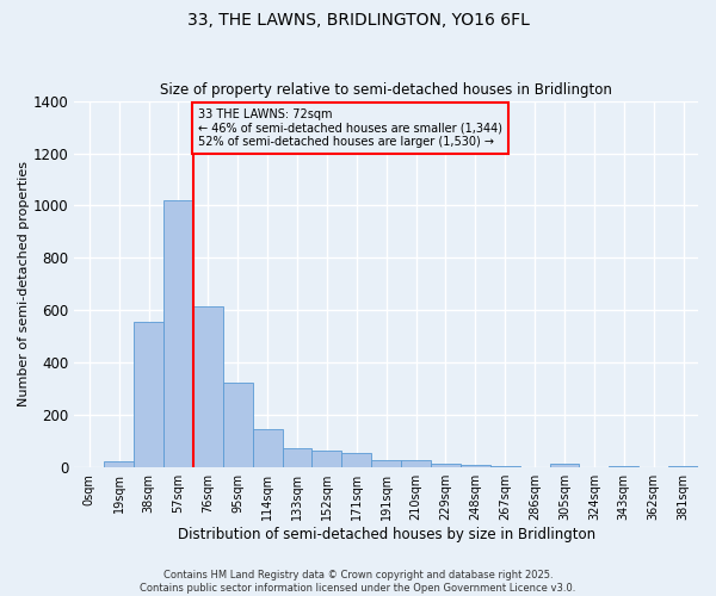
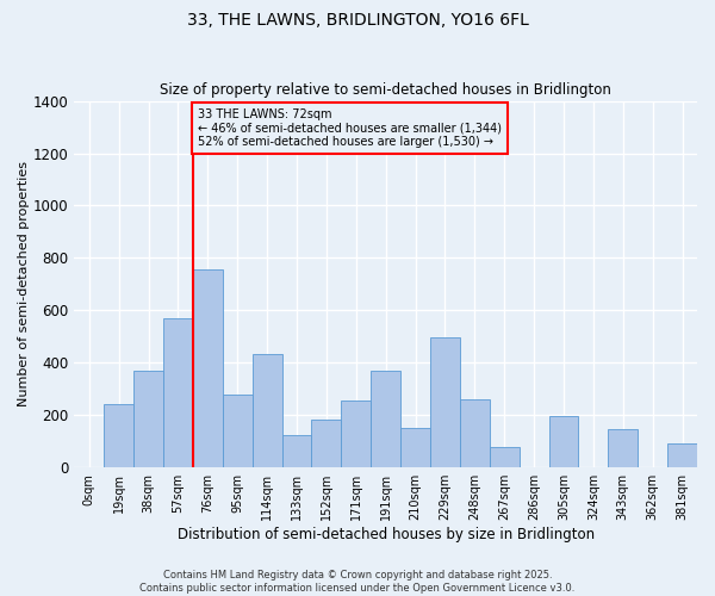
19sqm: 25 -> 240
38sqm: 555 -> 370
57sqm: 1020 -> 570
76sqm: 615 -> 755
95sqm: 325 -> 280
114sqm: 148 -> 435
133sqm: 75 -> 125
152sqm: 65 -> 185
171sqm: 55 -> 255
191sqm: 30 -> 370
210sqm: 30 -> 150
229sqm: 15 -> 495
248sqm: 12 -> 260
267sqm: 5 -> 80
305sqm: 15 -> 195
343sqm: 5 -> 145
381sqm: 5 -> 90
